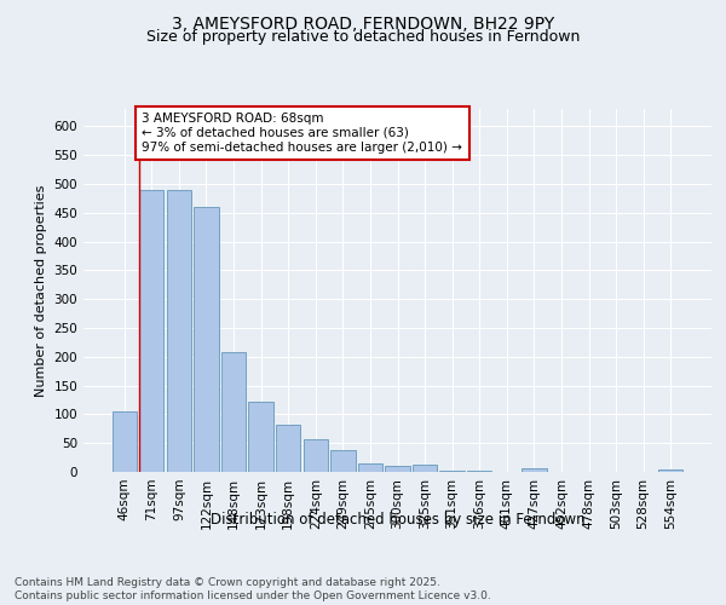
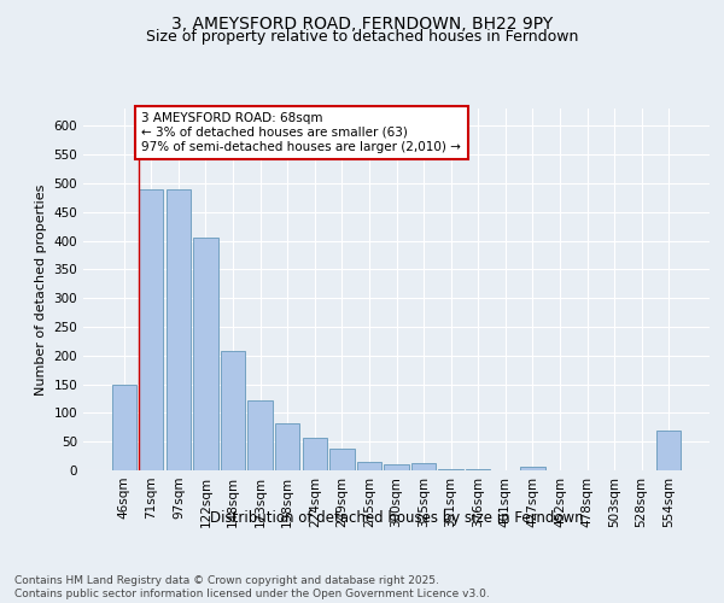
46sqm: 105 -> 150
122sqm: 460 -> 405
554sqm: 5 -> 70
